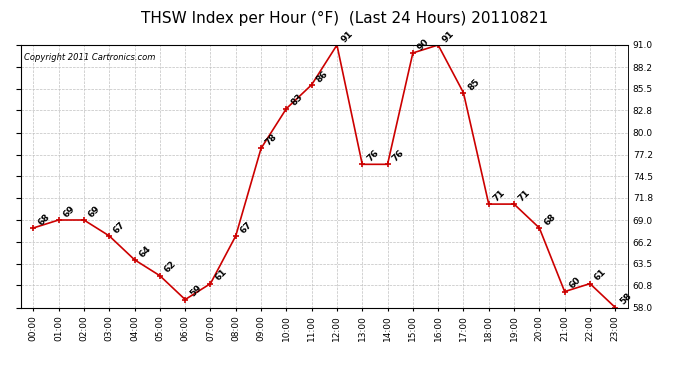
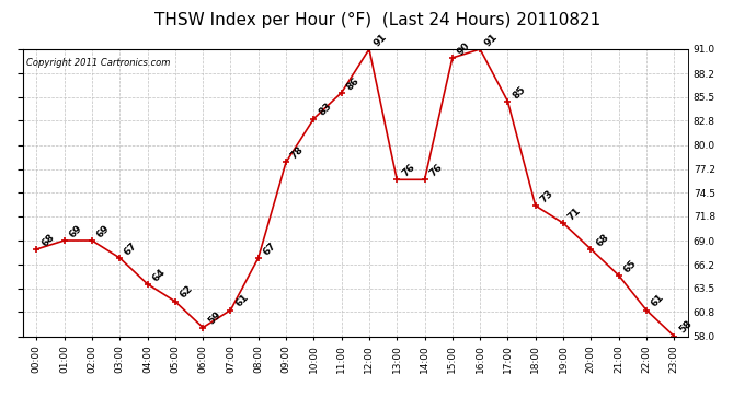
18:00: 71 -> 73
21:00: 60 -> 65
